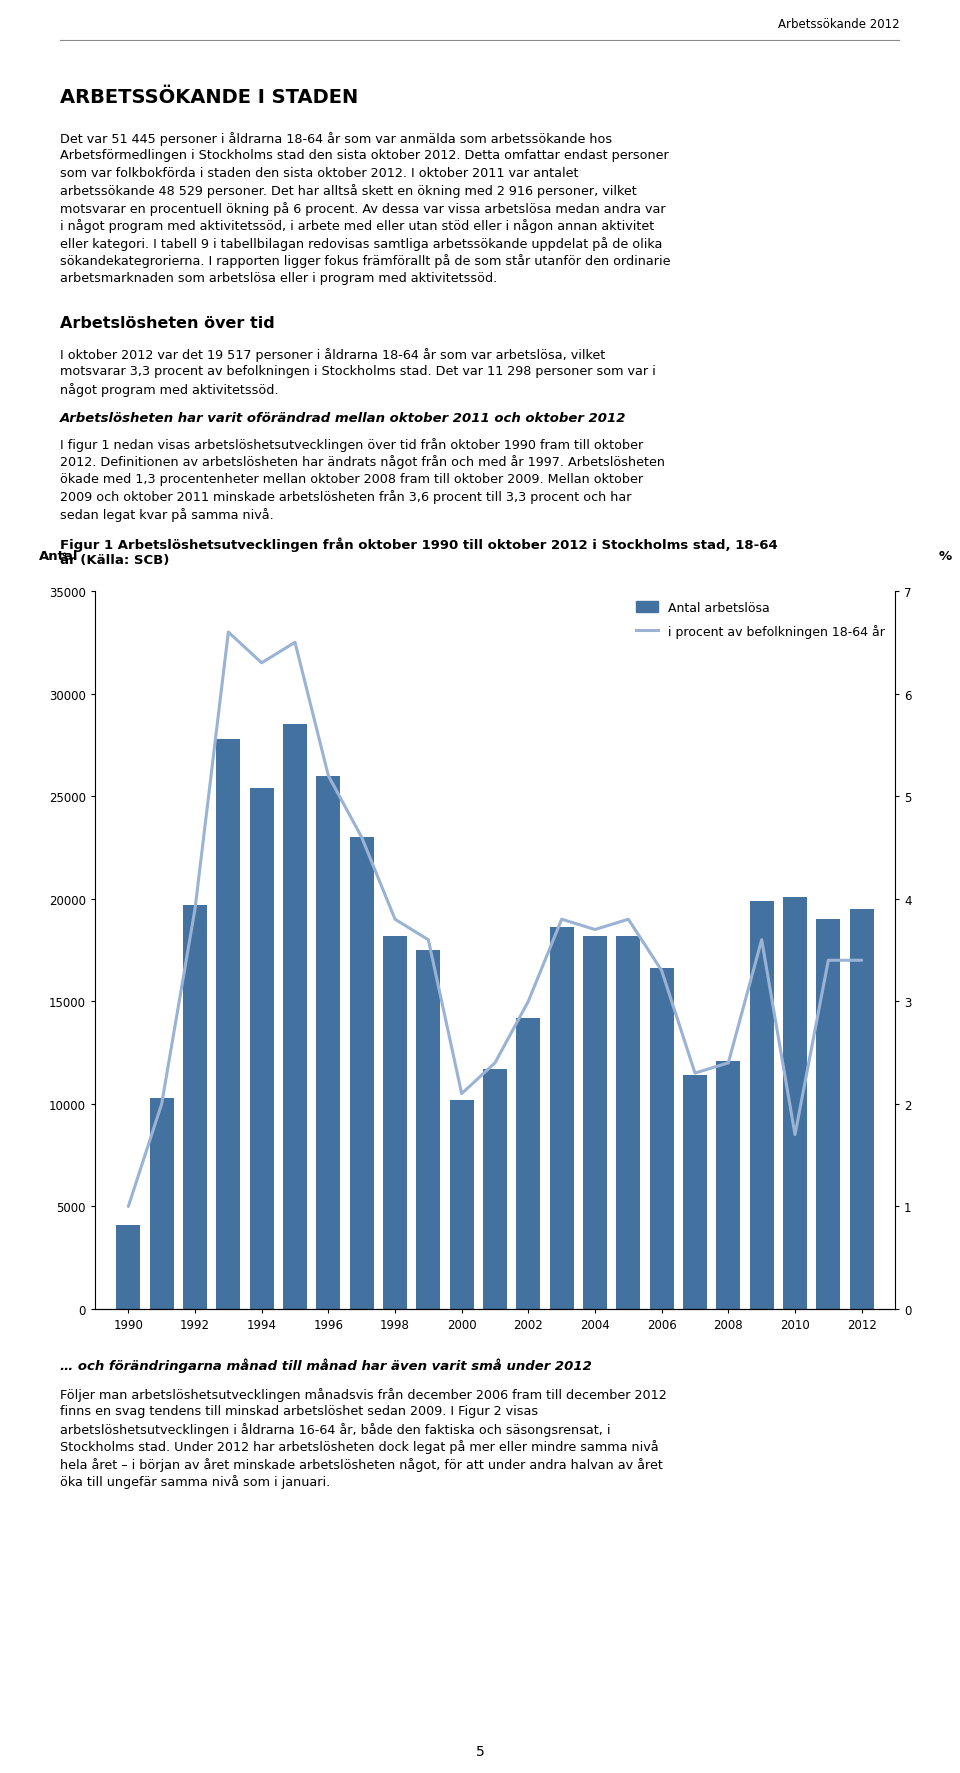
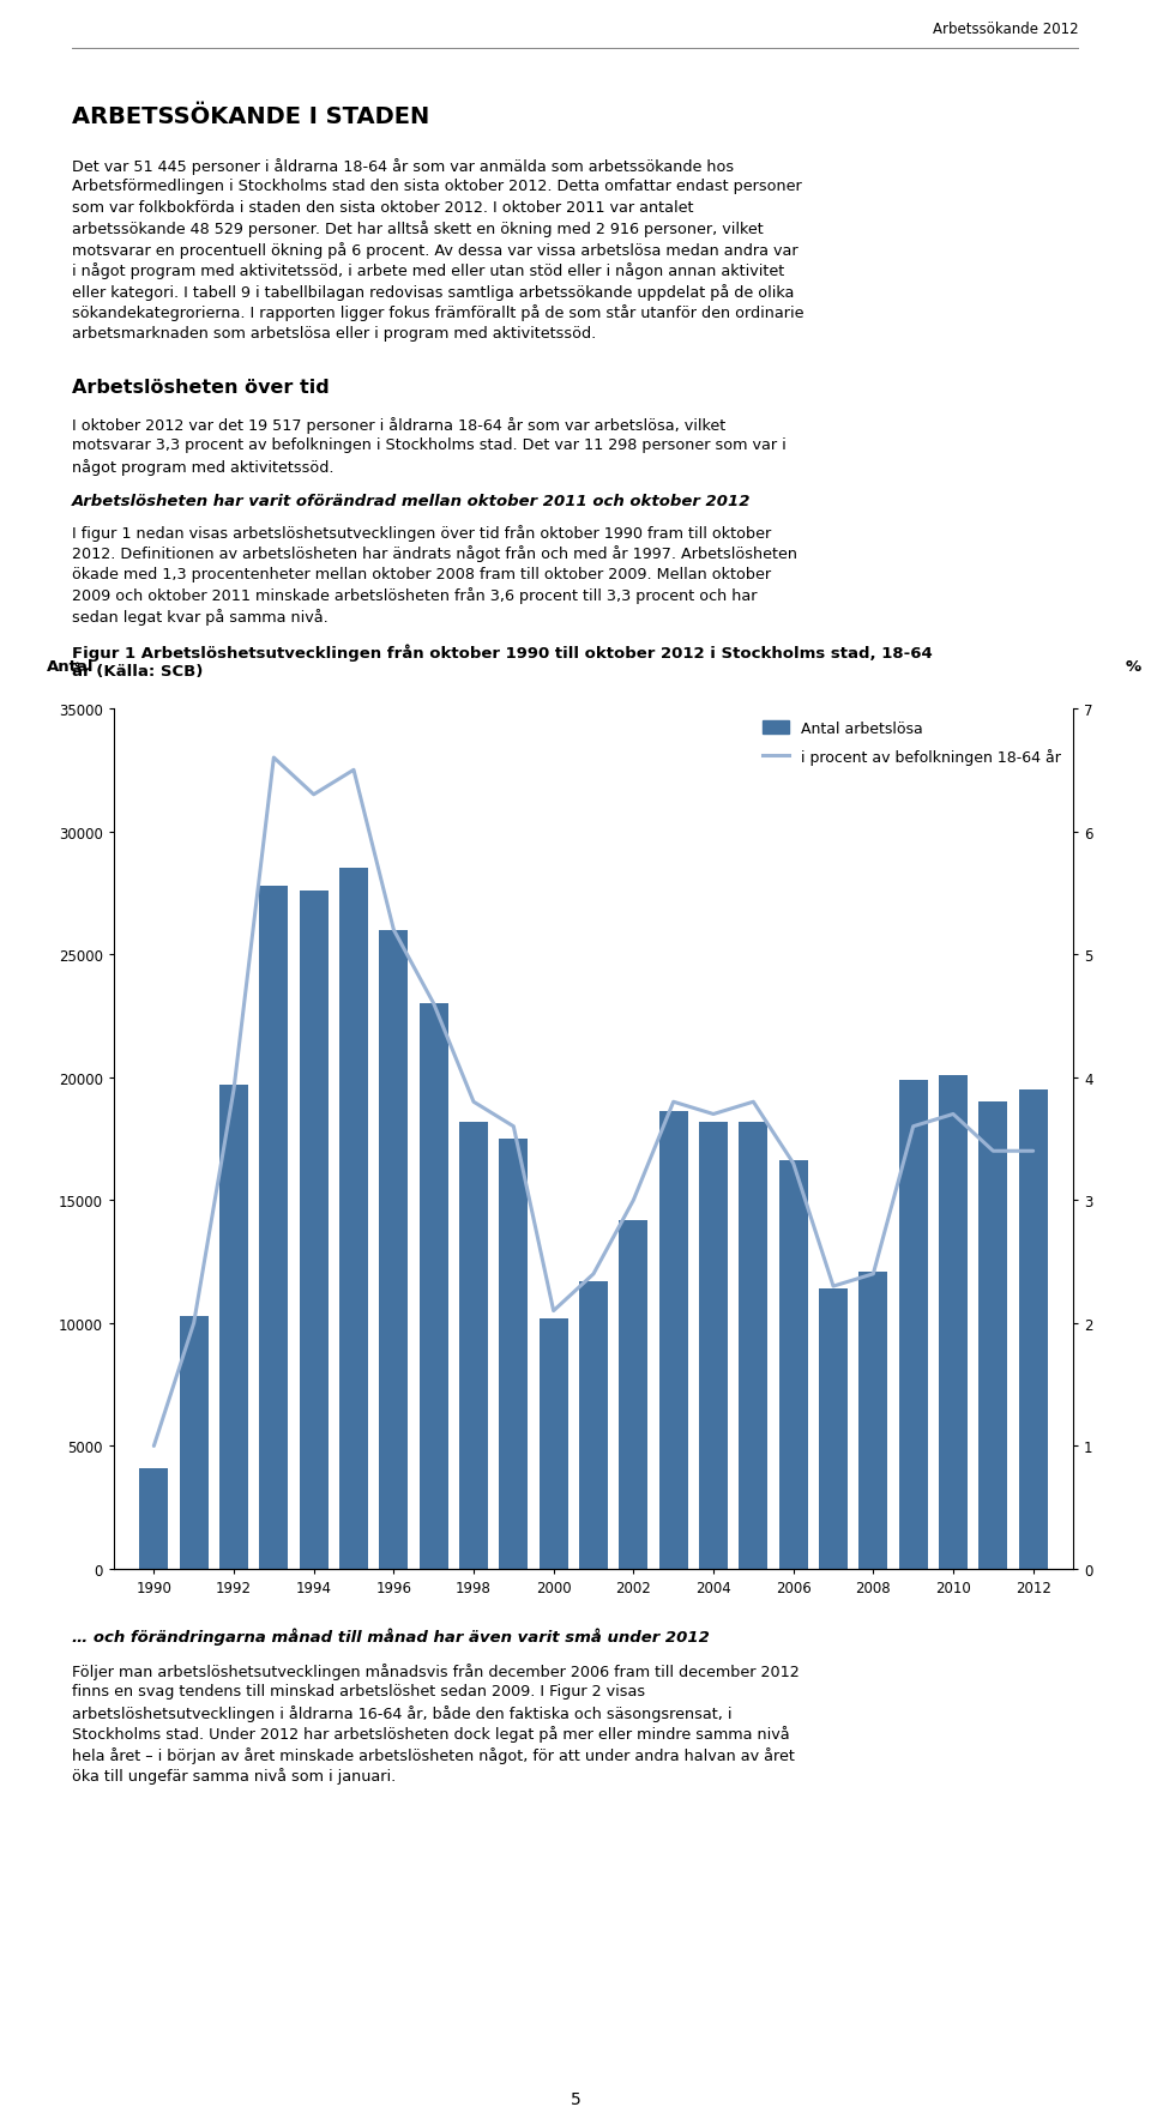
Antal arbetslösa/1994: 25400 -> 27600
i procent av befolkningen 18-64 år/2010: 1.7 -> 3.7
